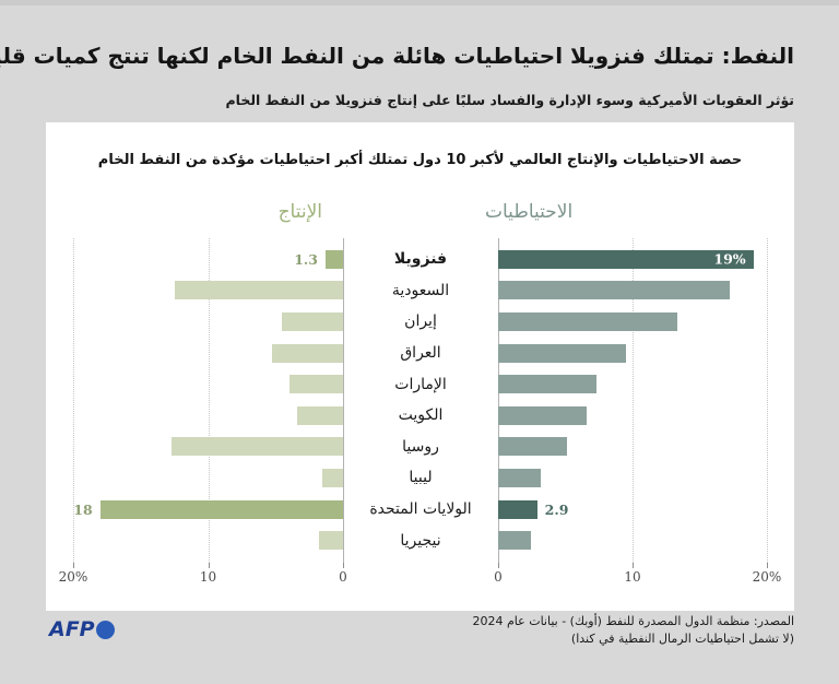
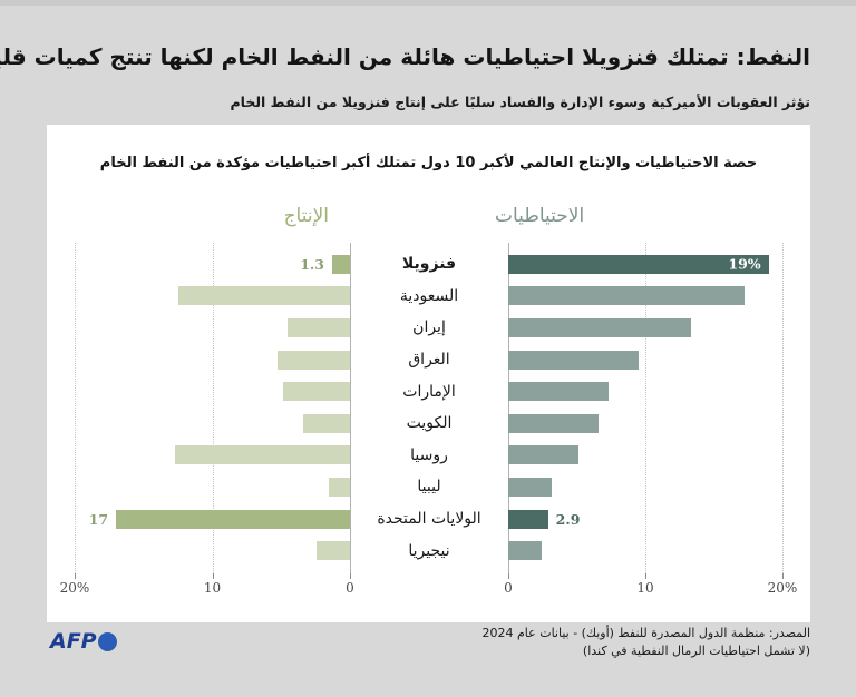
الإنتاج/الإمارات: 4.0% -> 4.9%
الإنتاج/الولايات المتحدة: 18 -> 17
الإنتاج/نيجيريا: 1.8% -> 2.4%
